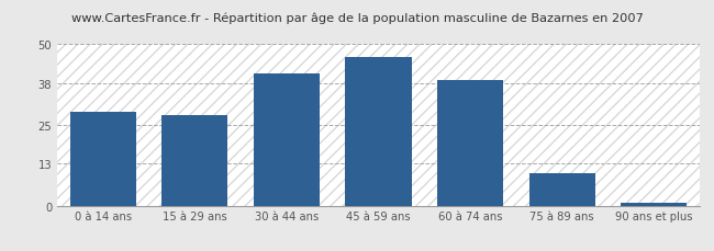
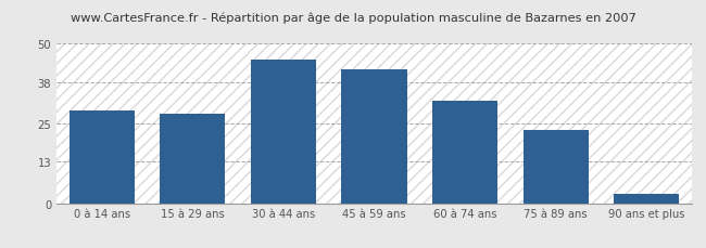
30 à 44 ans: 41 -> 45
45 à 59 ans: 46 -> 42
60 à 74 ans: 39 -> 32
75 à 89 ans: 10 -> 23
90 ans et plus: 1 -> 3
